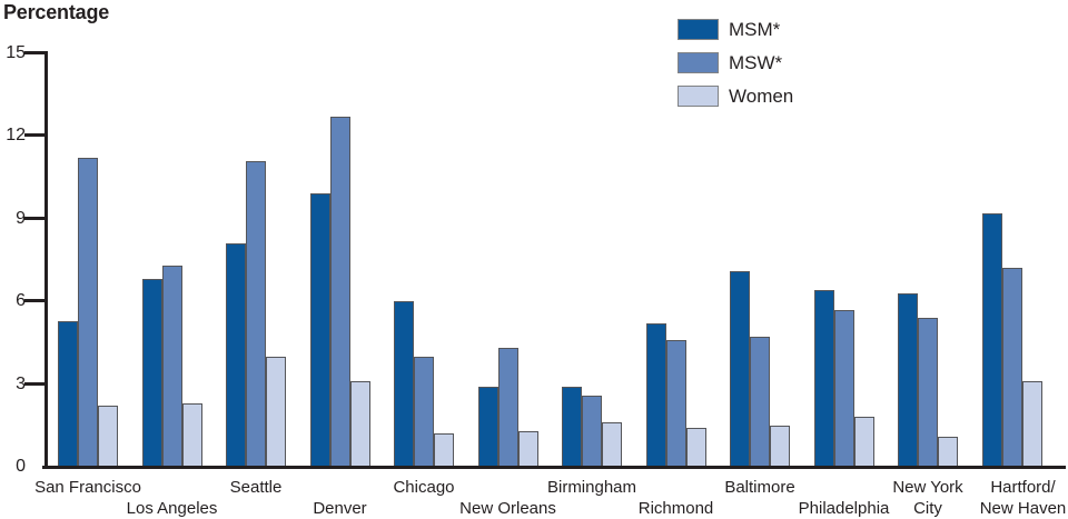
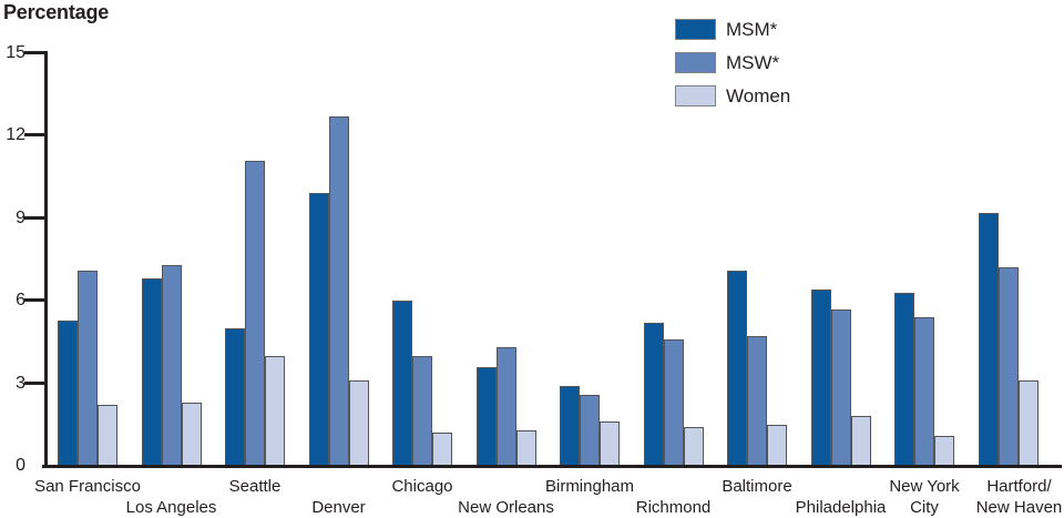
MSW*/San Francisco: 11.2 -> 7.1
MSM*/Seattle: 8.1 -> 5.0
MSM*/New Orleans: 2.9 -> 3.6
